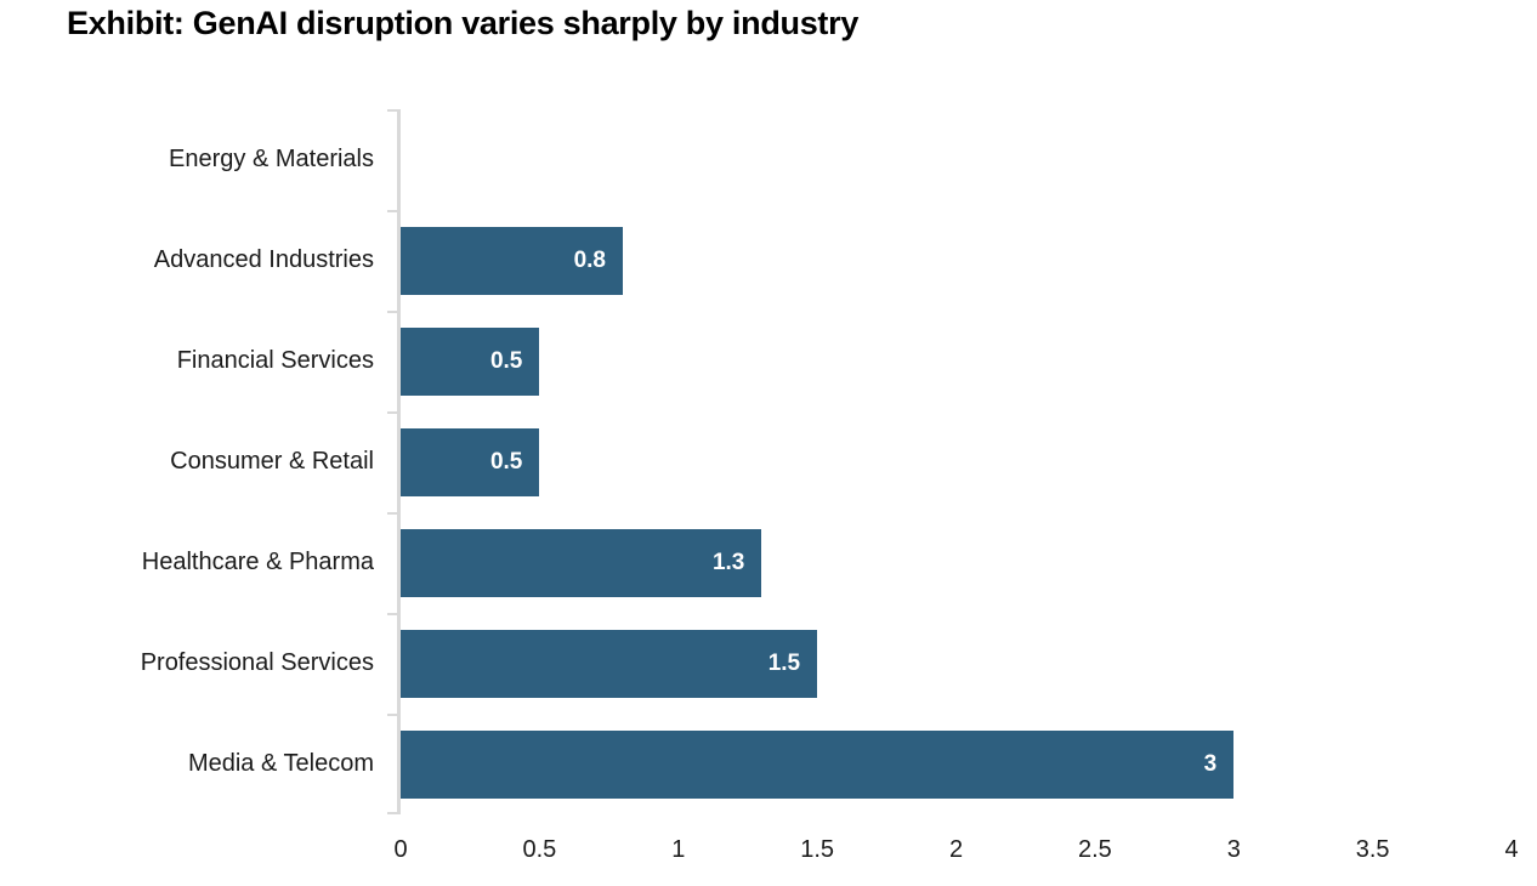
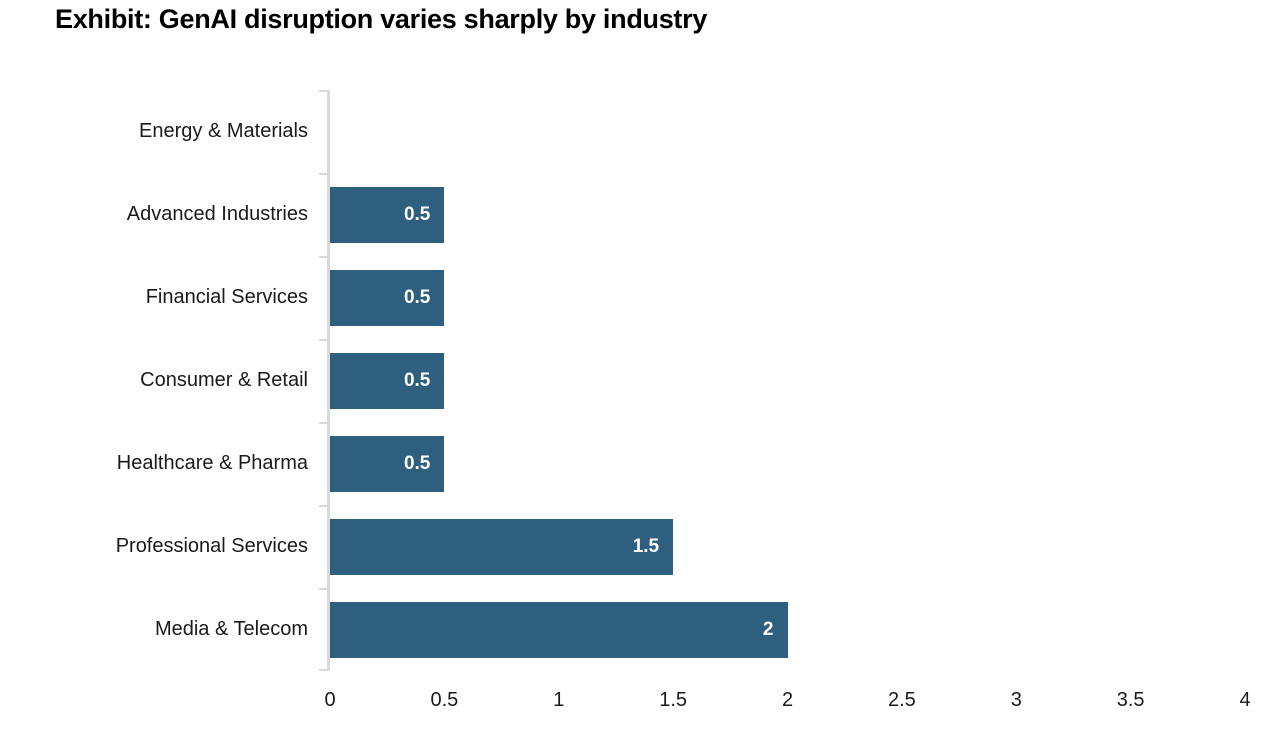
Advanced Industries: 0.8 -> 0.5
Healthcare & Pharma: 1.3 -> 0.5
Media & Telecom: 3 -> 2
